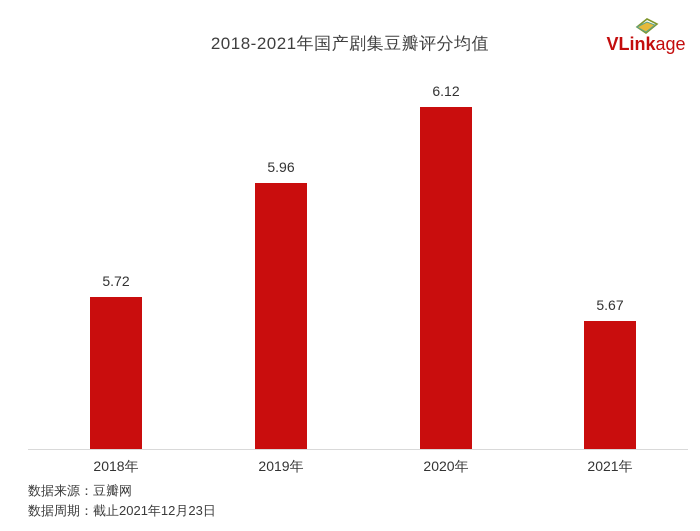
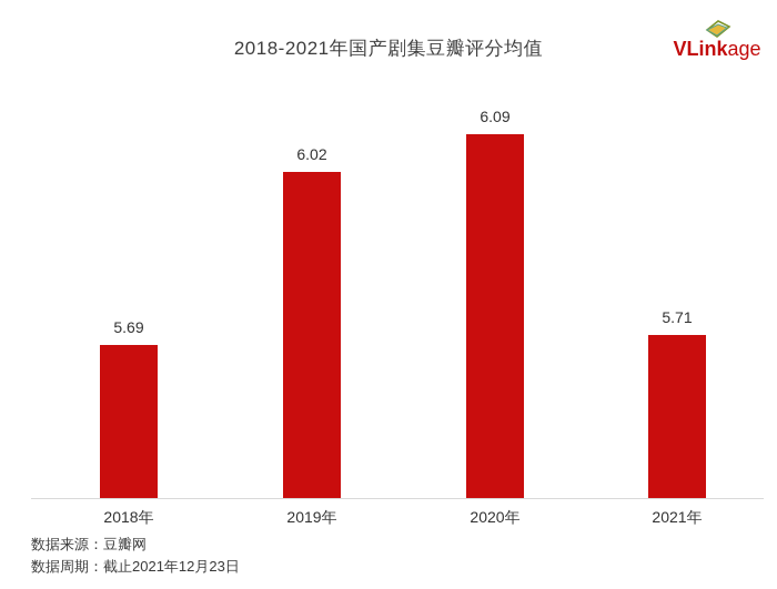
2018年: 5.72 -> 5.69
2019年: 5.96 -> 6.02
2020年: 6.12 -> 6.09
2021年: 5.67 -> 5.71
